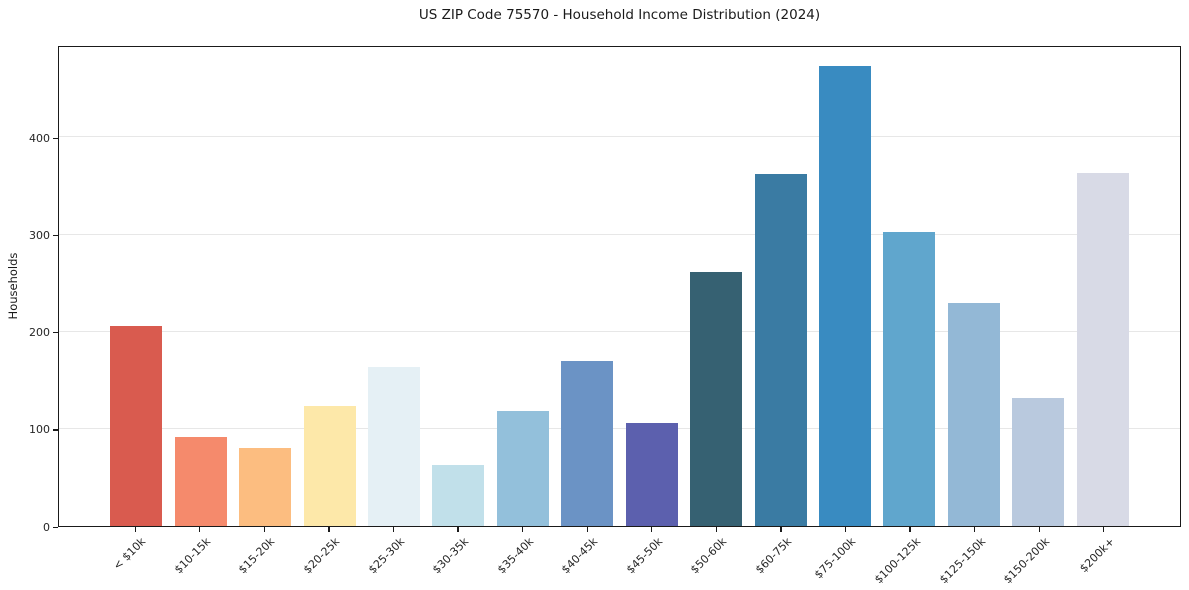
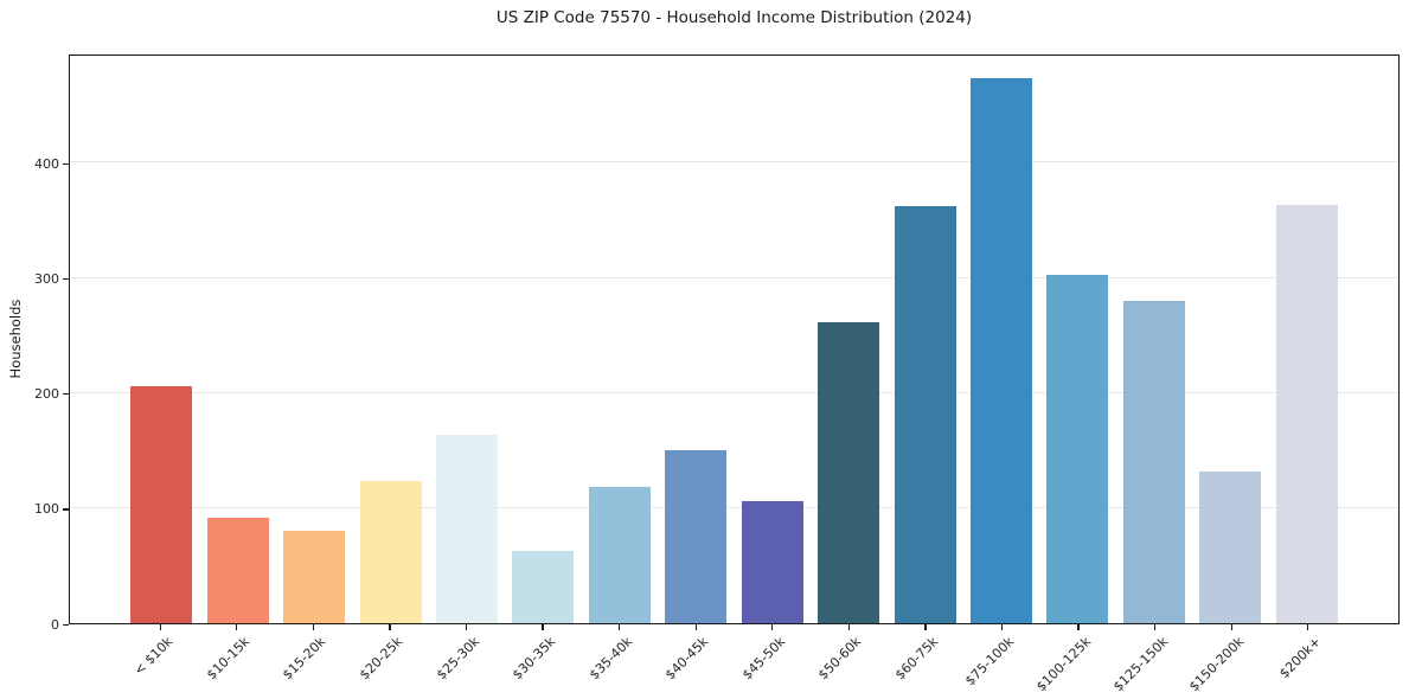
$40-45k: 170 -> 150
$125-150k: 230 -> 280
